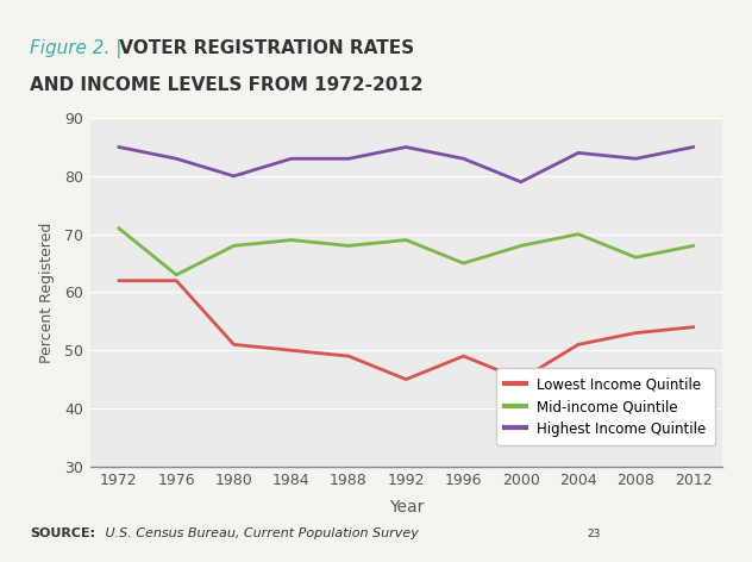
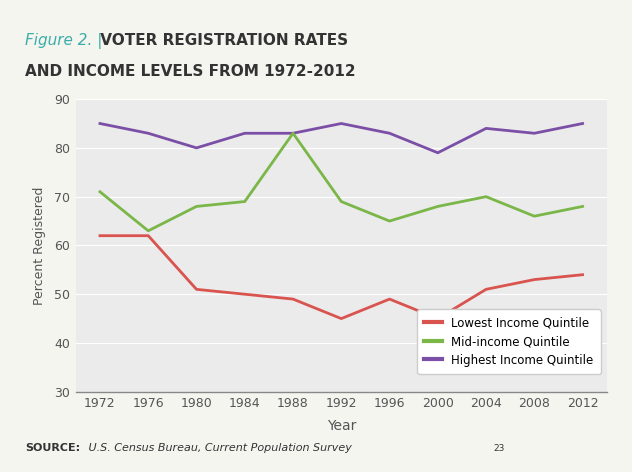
Mid-income Quintile/1988: 68 -> 83
